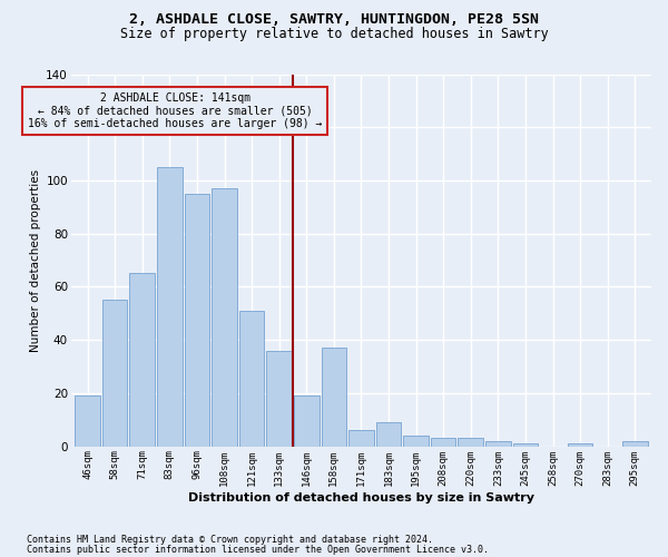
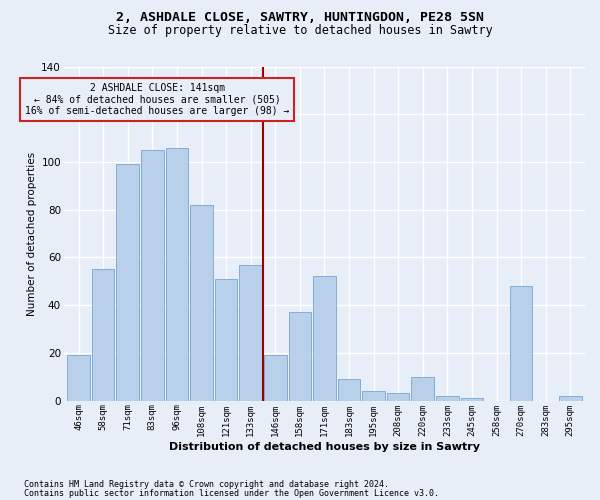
71sqm: 65 -> 99
96sqm: 95 -> 106
108sqm: 97 -> 82
133sqm: 36 -> 57
171sqm: 6 -> 52
220sqm: 3 -> 10
270sqm: 1 -> 48
